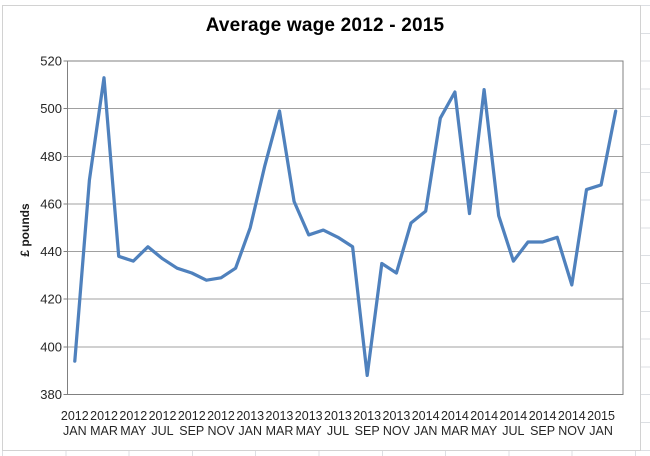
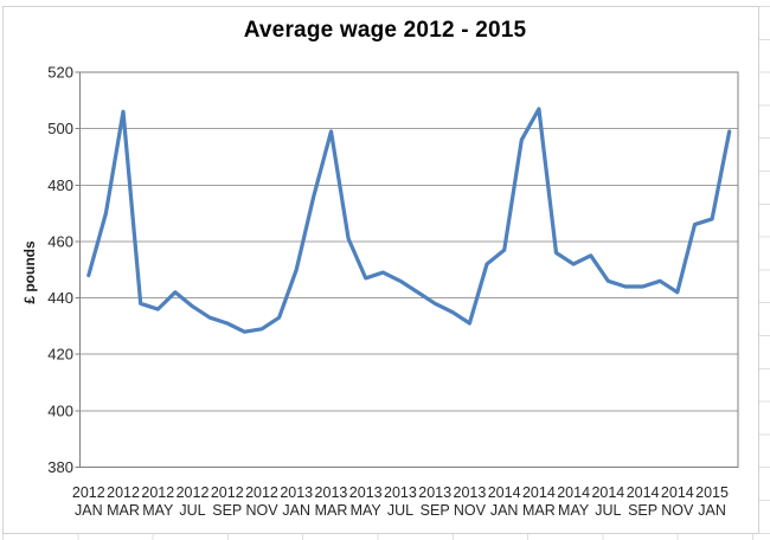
2012 JAN: 394 -> 448
2012 MAR: 513 -> 506
2013 SEP: 388 -> 438
2014 MAY: 508 -> 452
2014 JUL: 436 -> 446
2014 NOV: 426 -> 442
